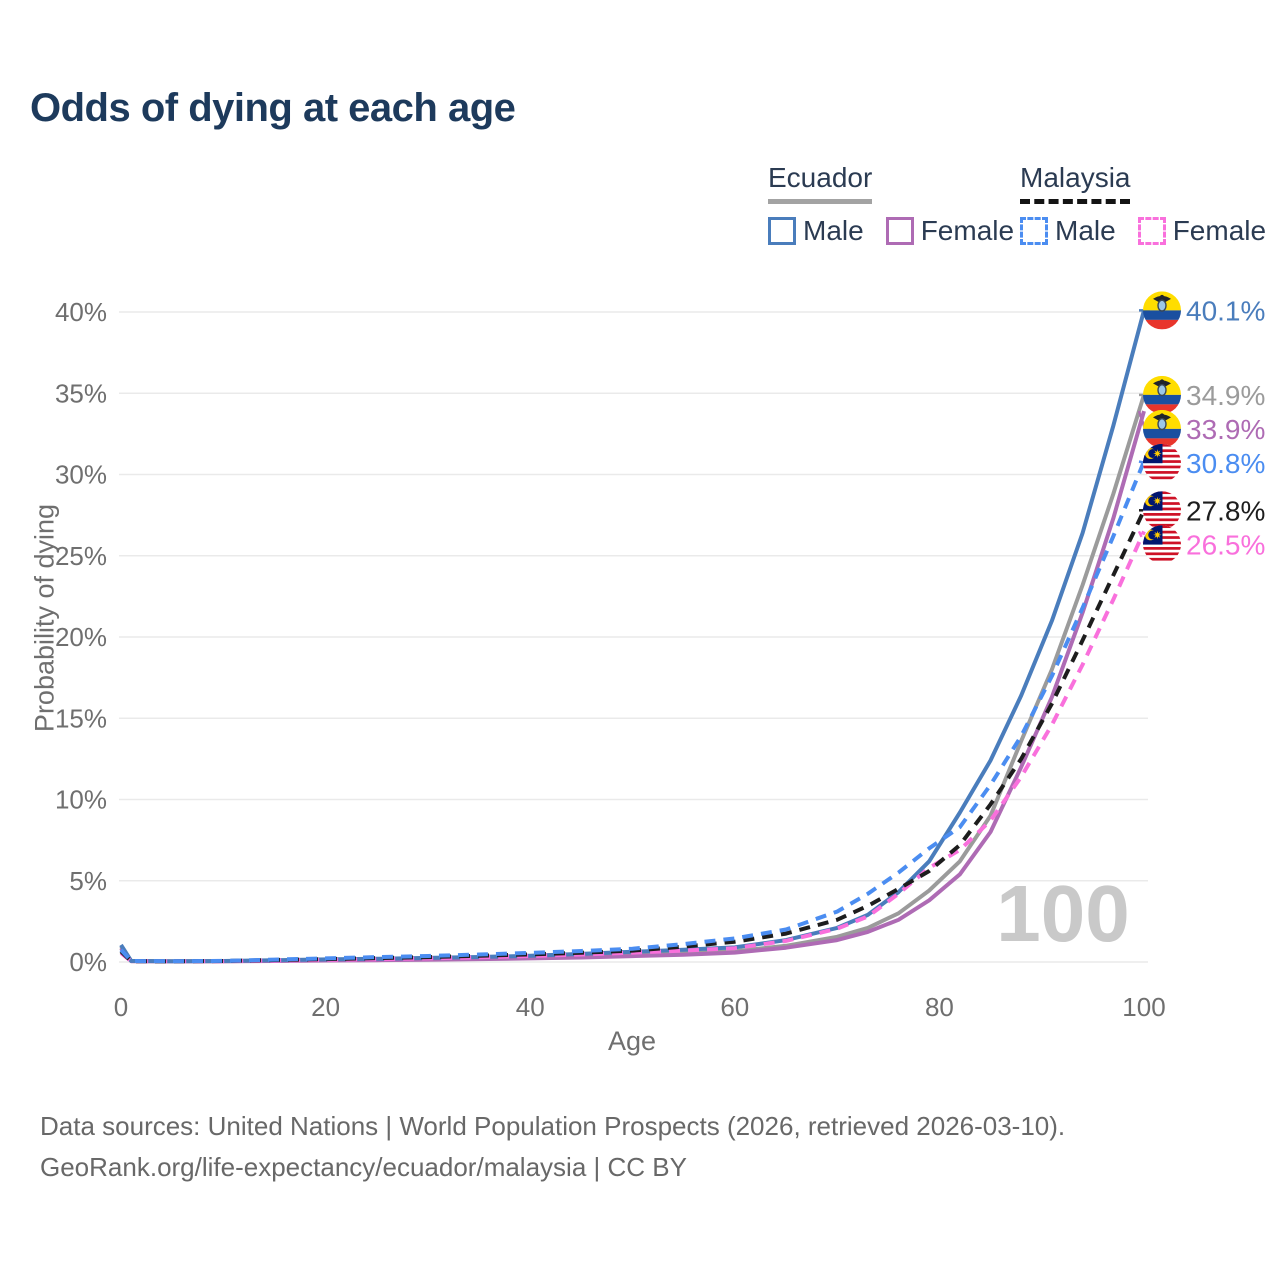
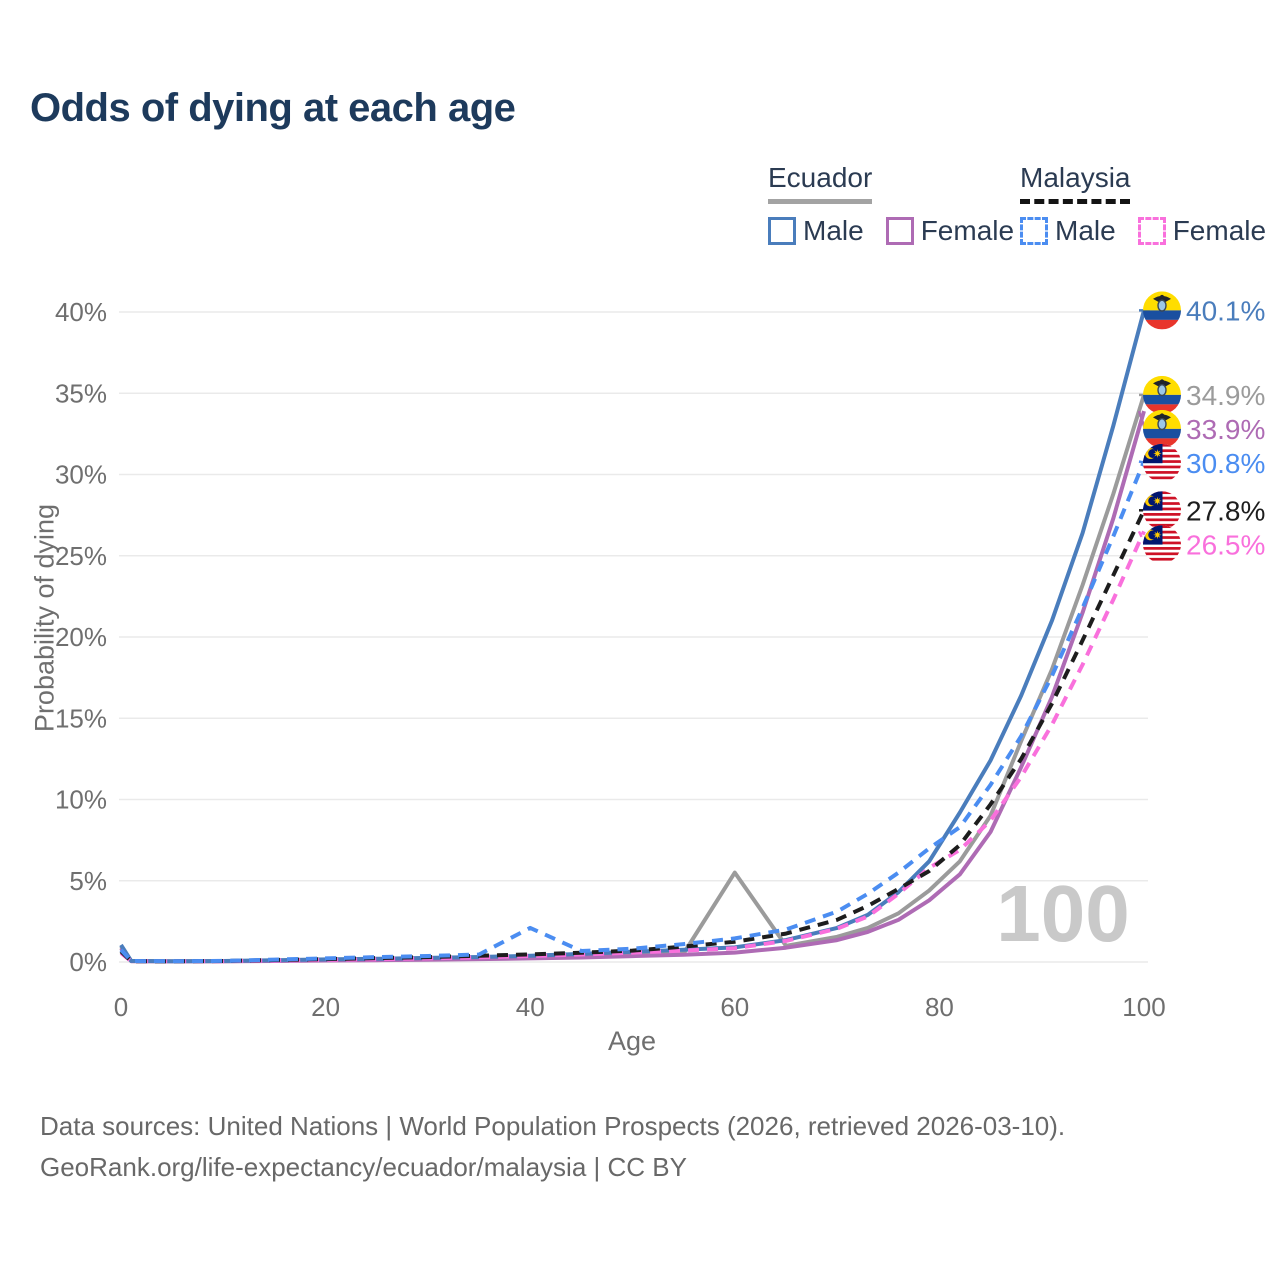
Malaysia Male/40: 0.6% -> 2.1%
Ecuador/60: 0.7% -> 5.5%
